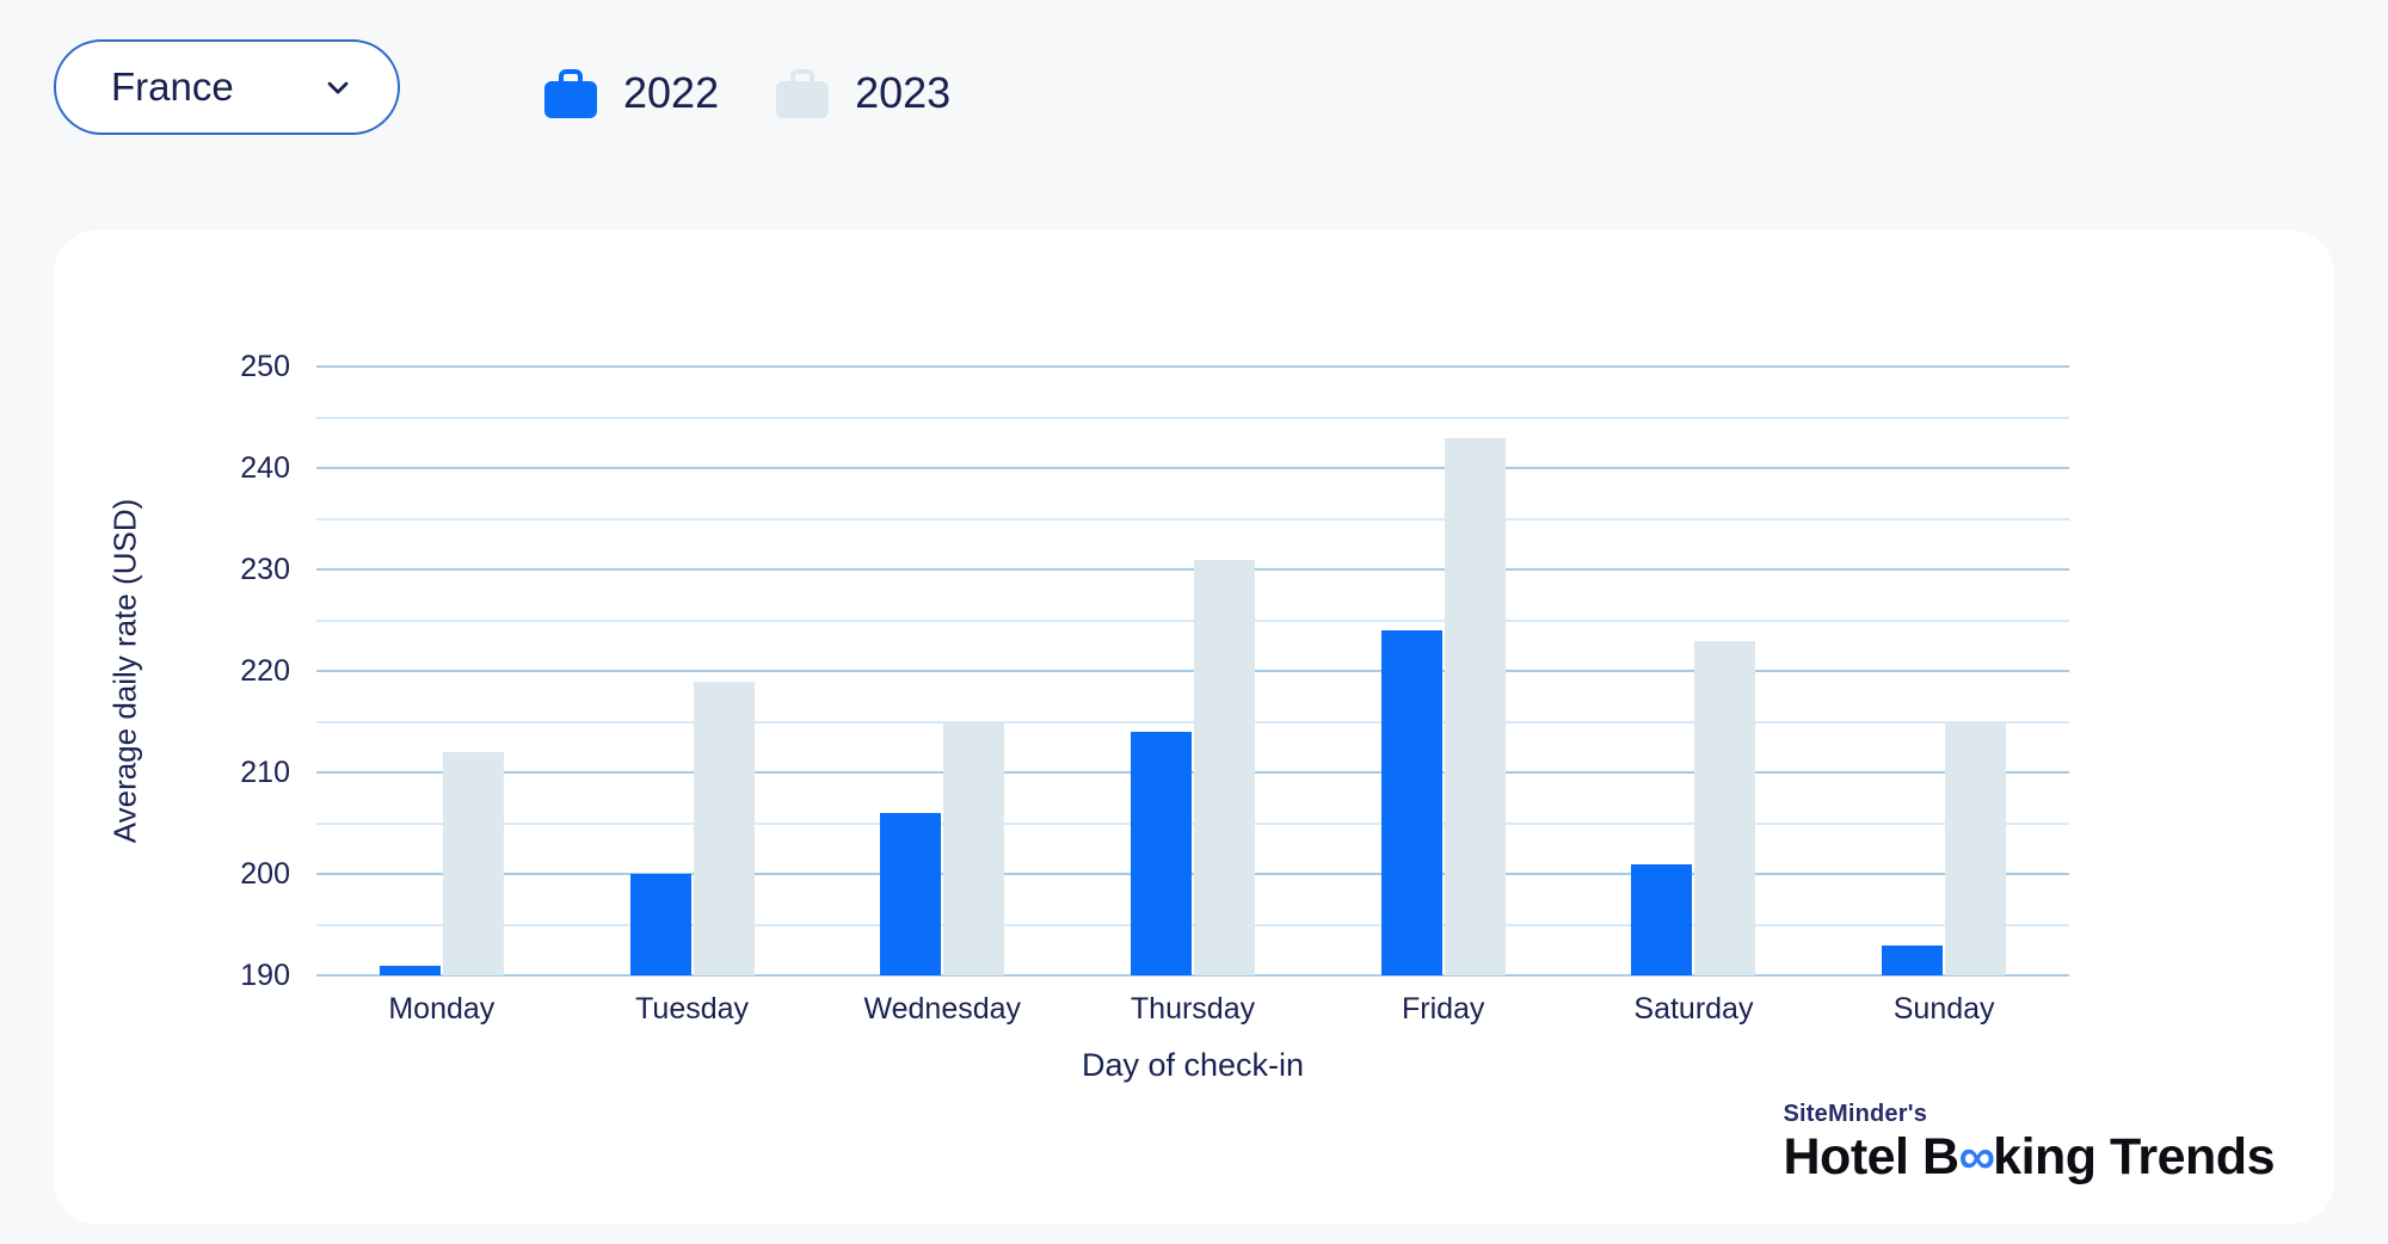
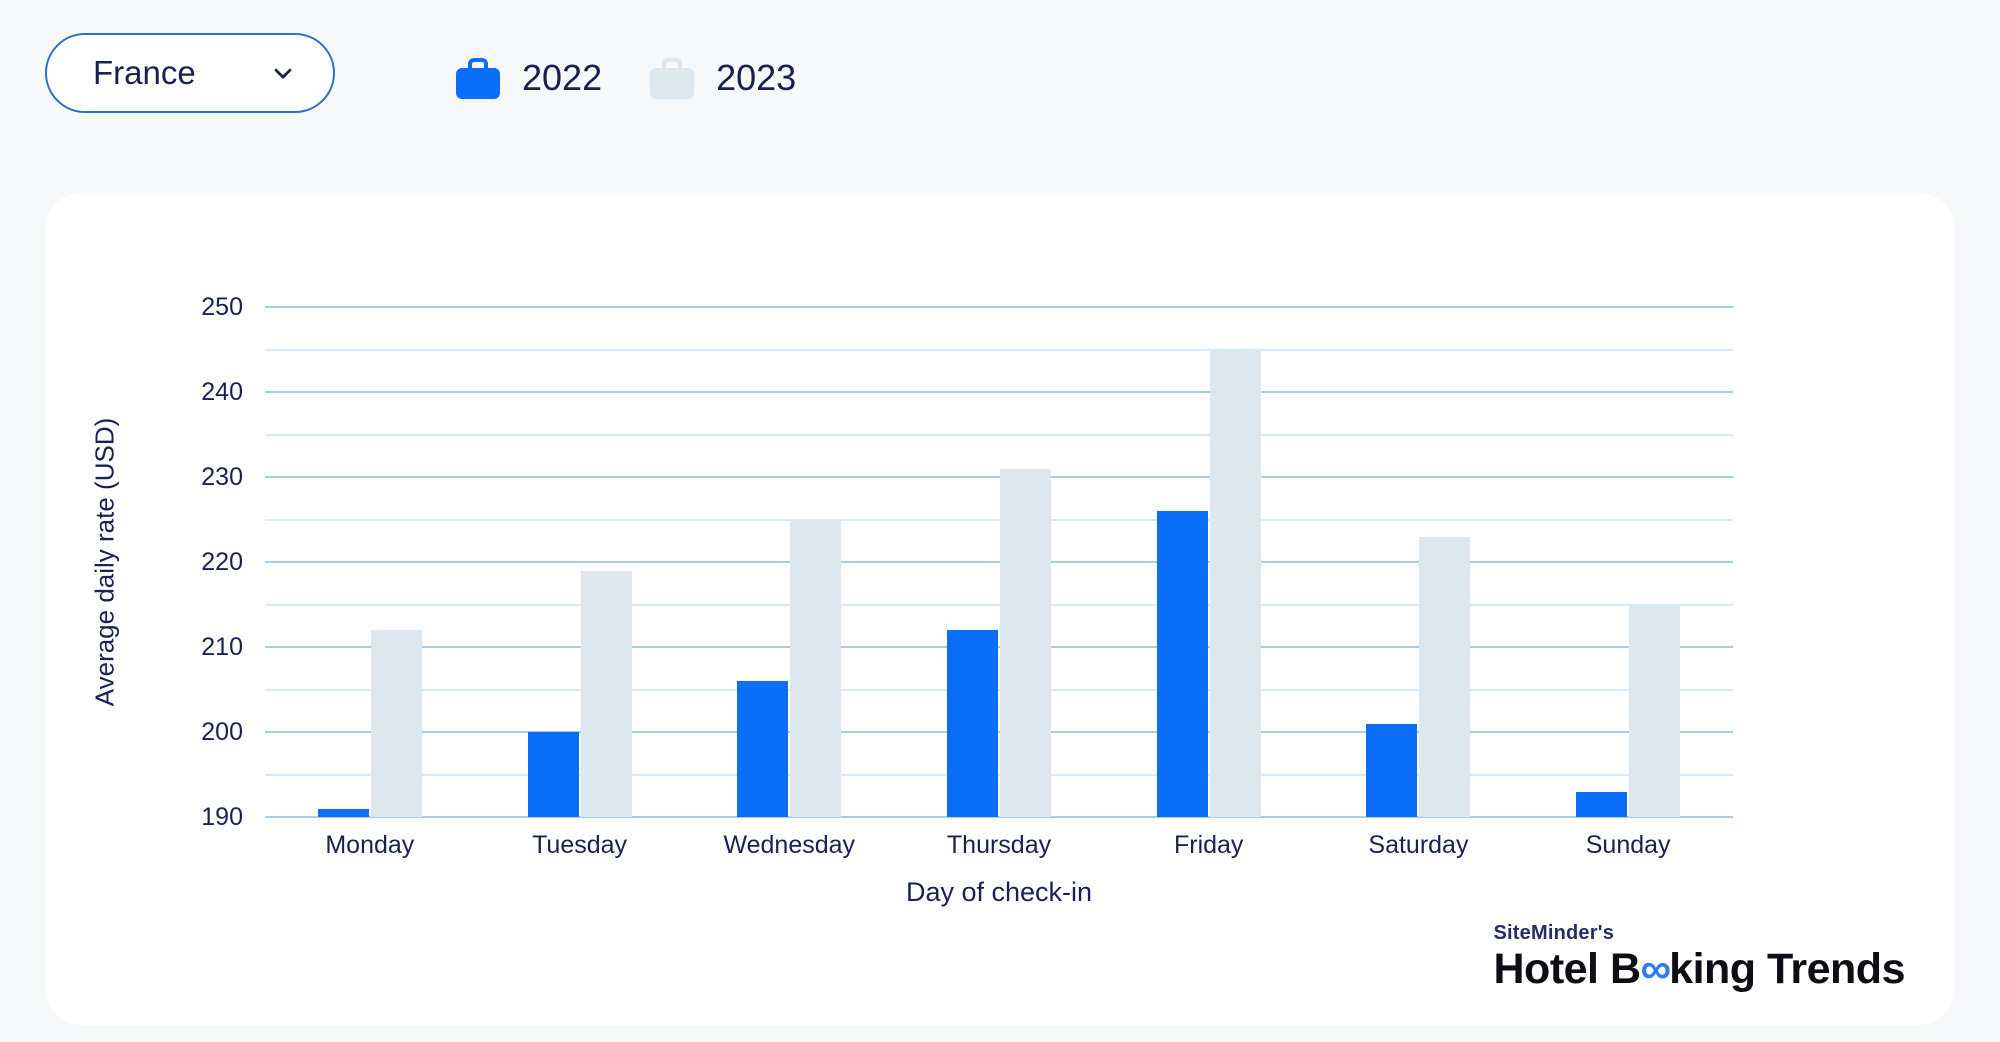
2023/Wednesday: 215 -> 225
2022/Thursday: 214 -> 212
2022/Friday: 224 -> 226
2023/Friday: 243 -> 245
